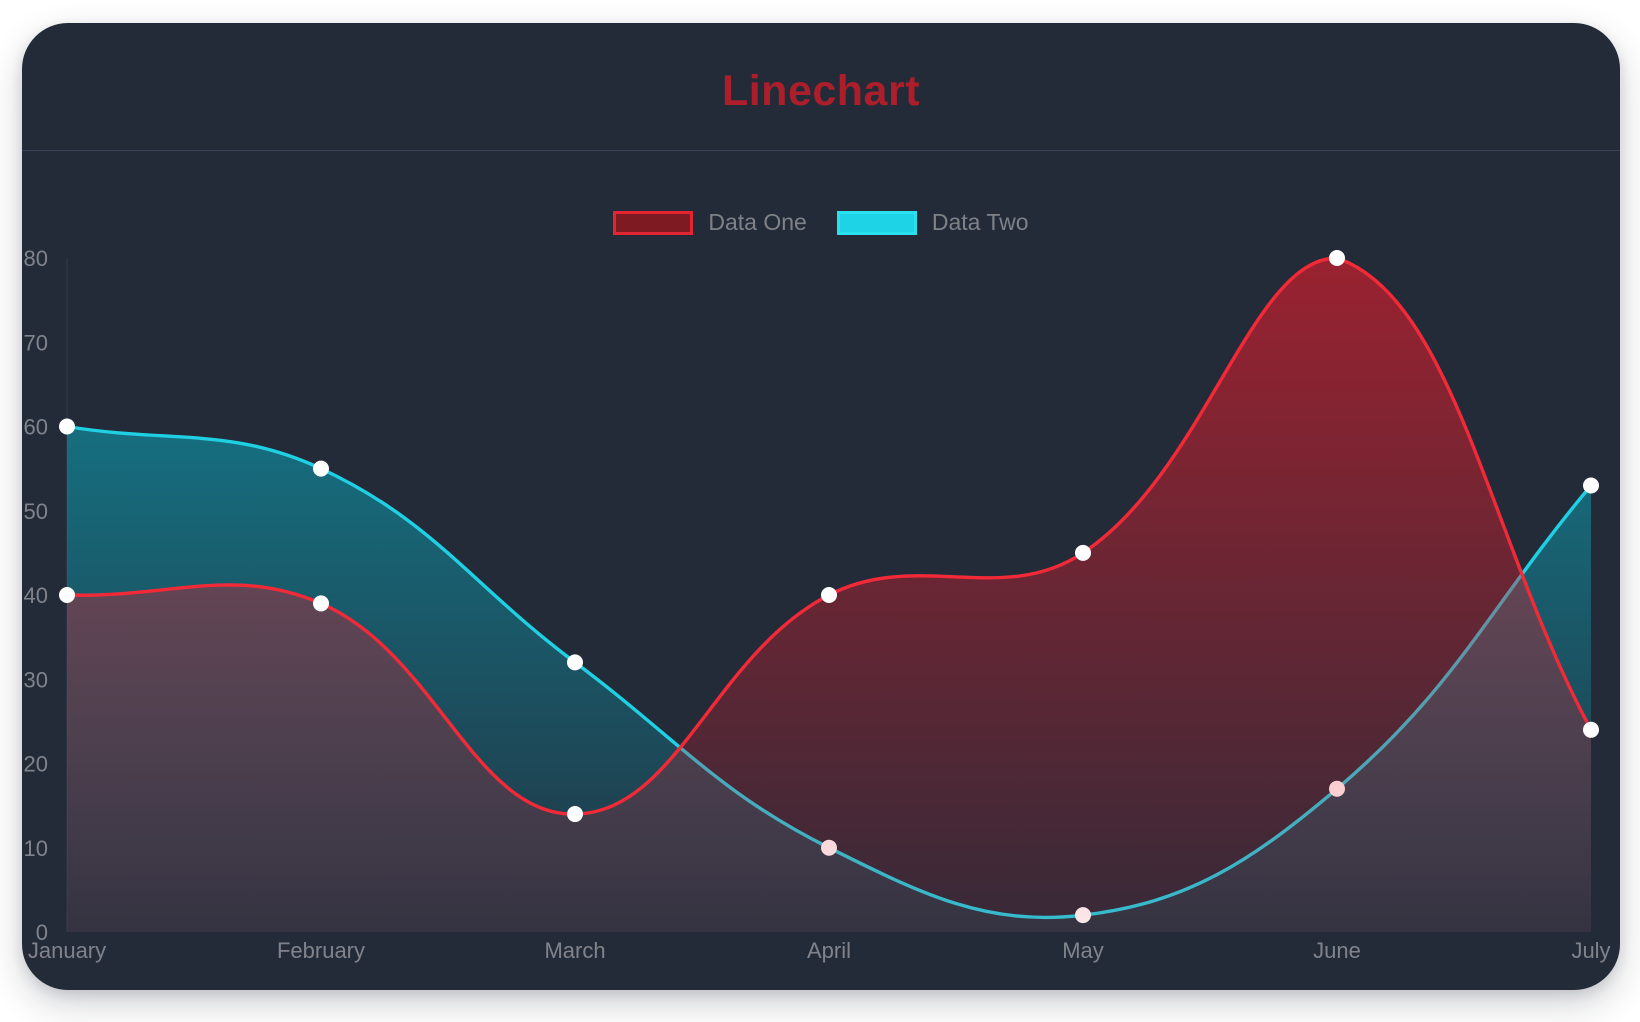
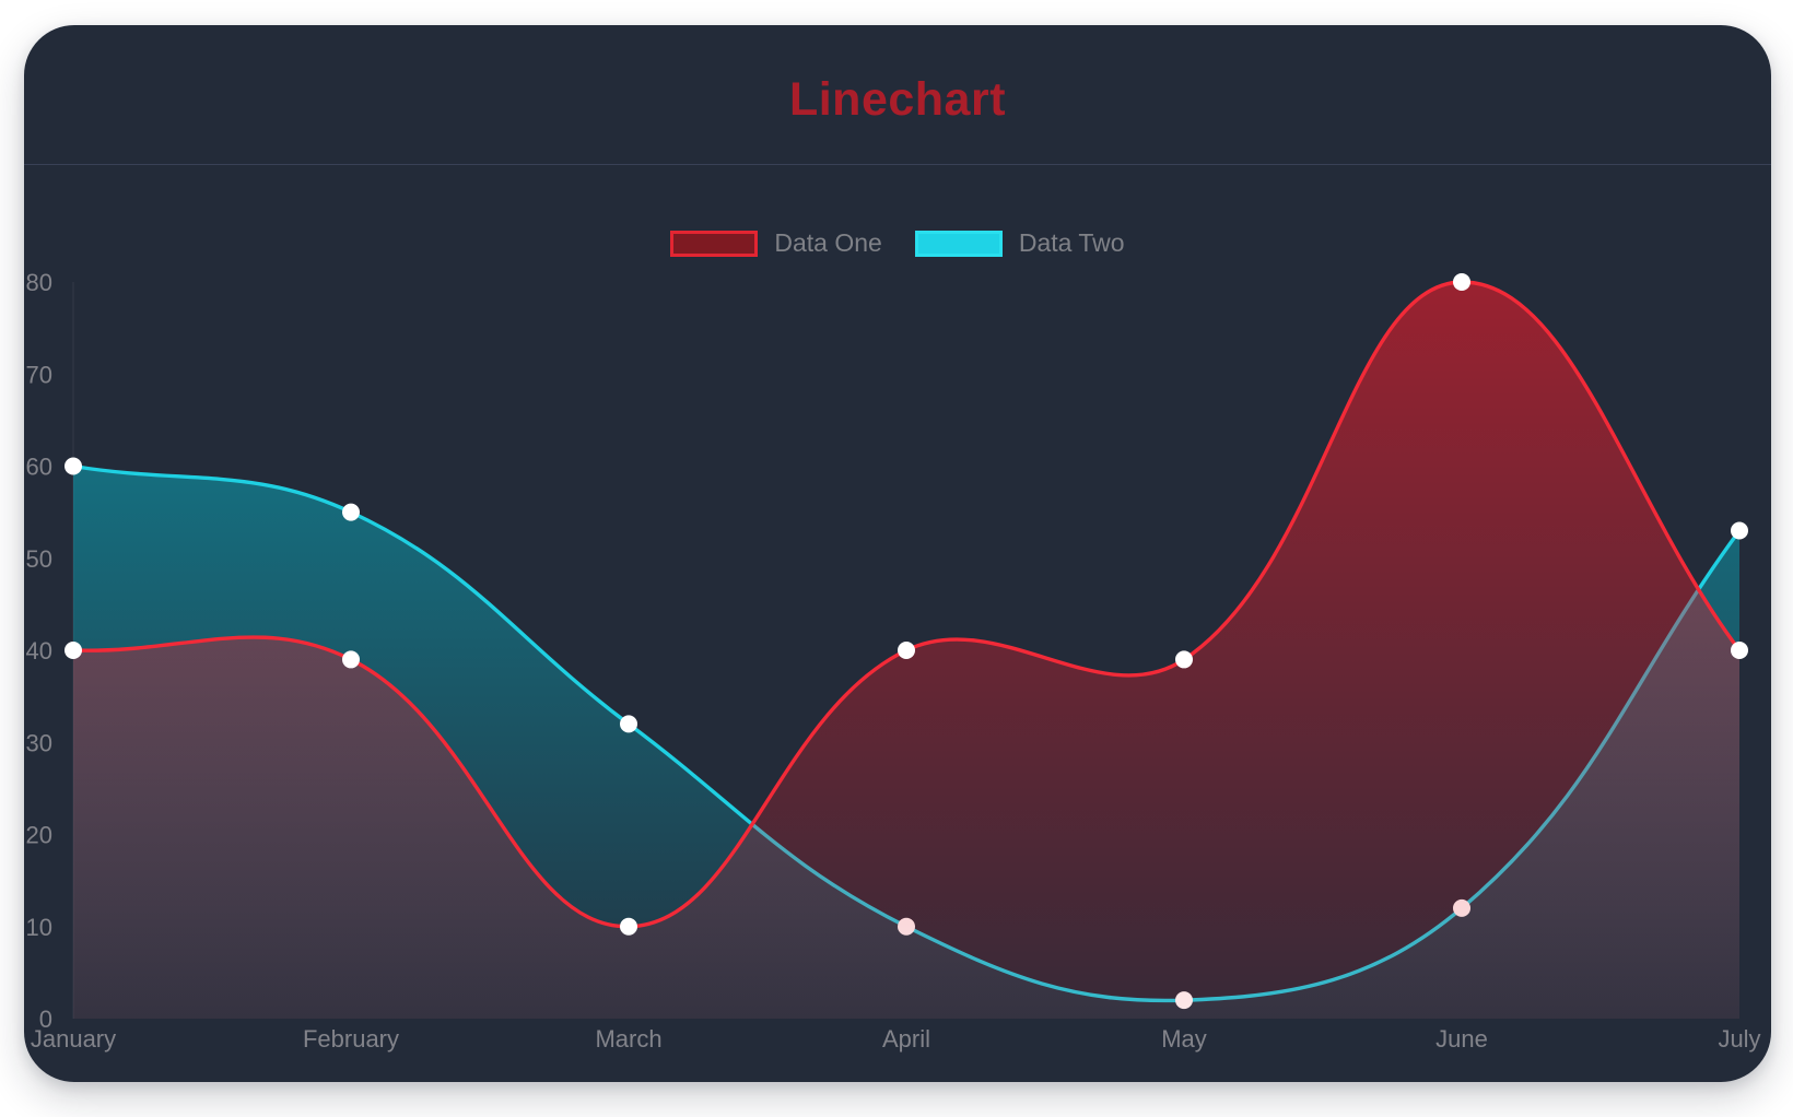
Data One/March: 14 -> 10
Data One/May: 45 -> 39
Data Two/June: 17 -> 12
Data One/July: 24 -> 40
